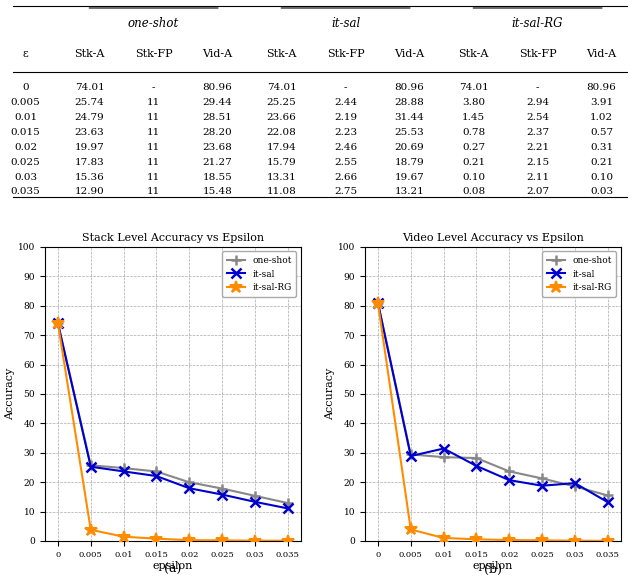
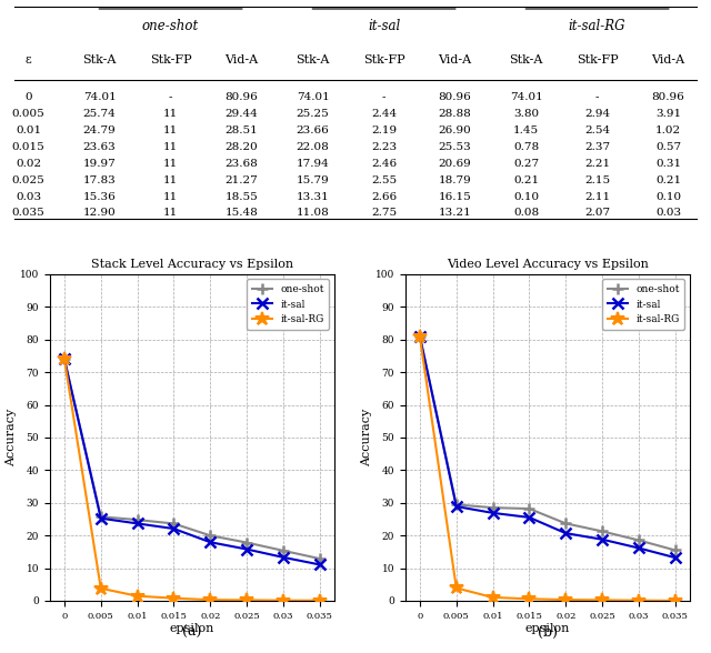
Video Level Accuracy vs Epsilon/it-sal/0.01: 31.44 -> 26.90
Video Level Accuracy vs Epsilon/it-sal/0.03: 19.67 -> 16.15
